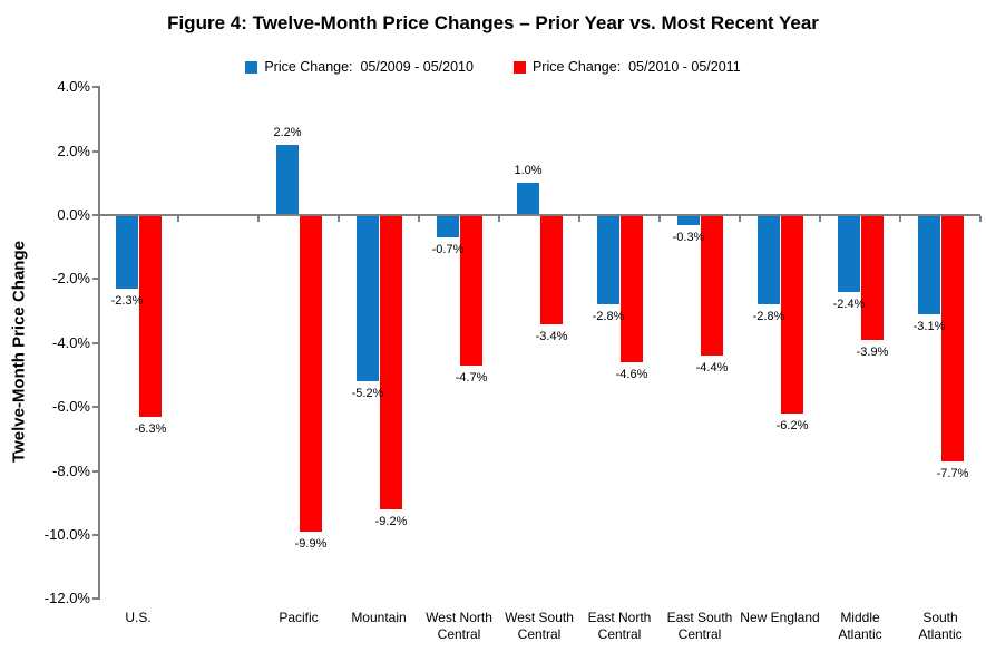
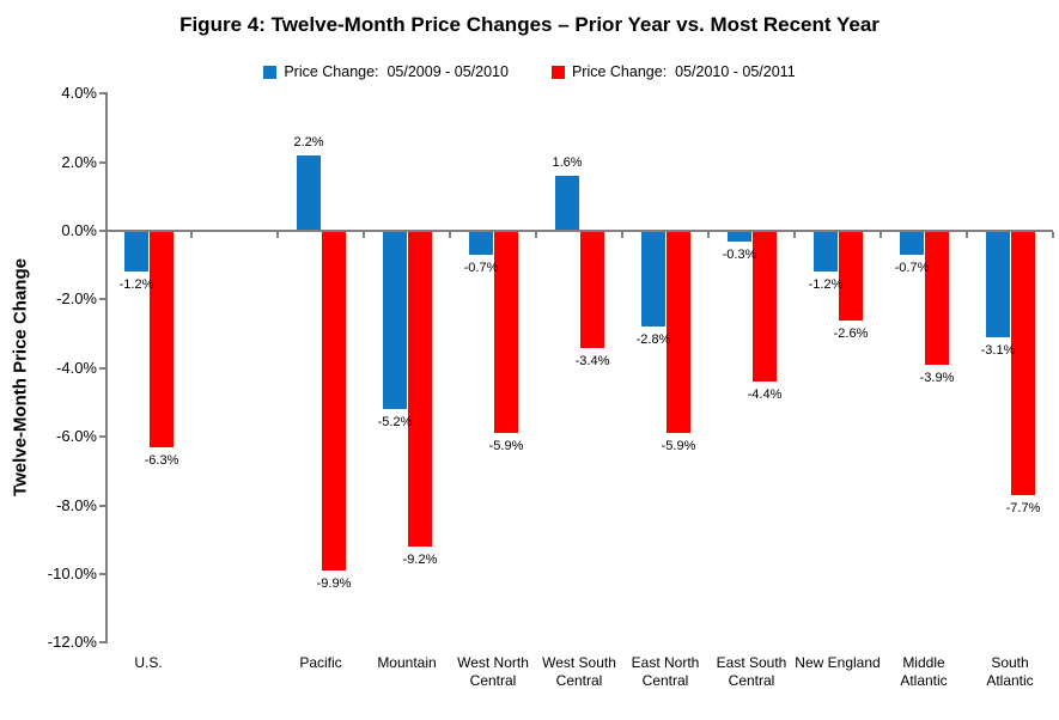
Price Change: 05/2009 - 05/2010/U.S.: -2.3% -> -1.2%
Price Change: 05/2010 - 05/2011/West North Central: -4.7% -> -5.9%
Price Change: 05/2009 - 05/2010/West South Central: 1.0% -> 1.6%
Price Change: 05/2010 - 05/2011/East North Central: -4.6% -> -5.9%
Price Change: 05/2009 - 05/2010/New England: -2.8% -> -1.2%
Price Change: 05/2010 - 05/2011/New England: -6.2% -> -2.6%
Price Change: 05/2009 - 05/2010/Middle Atlantic: -2.4% -> -0.7%
